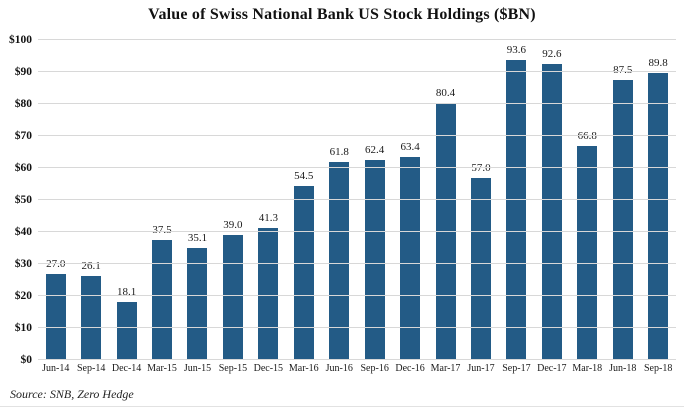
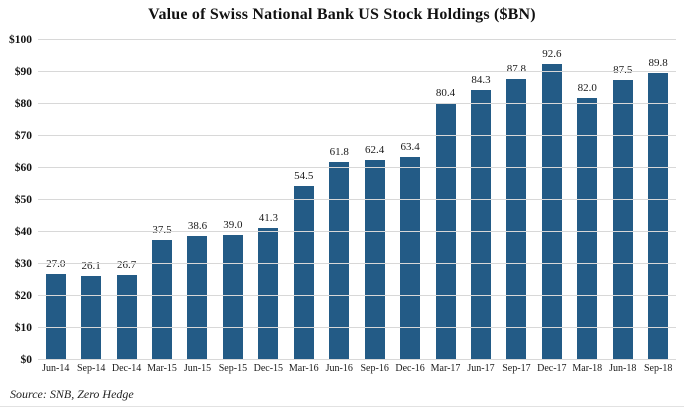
Dec-14: 18.1 -> 26.7
Jun-15: 35.1 -> 38.6
Jun-17: 57.0 -> 84.3
Sep-17: 93.6 -> 87.8
Mar-18: 66.8 -> 82.0
